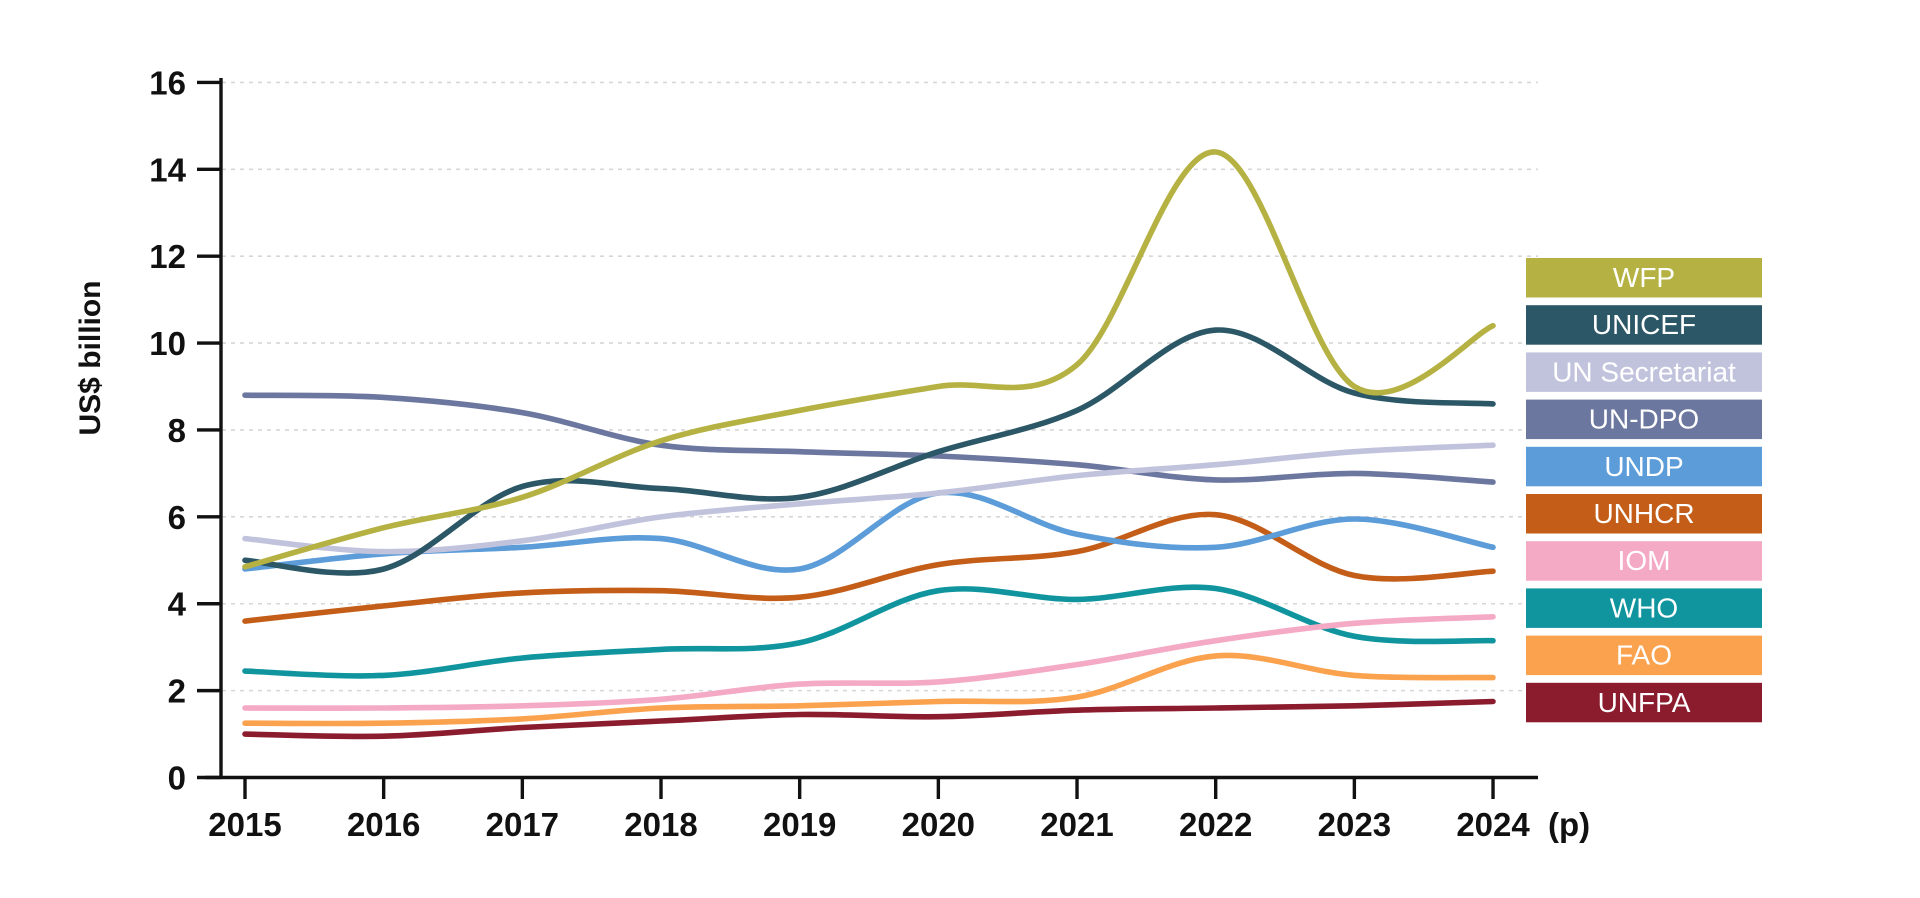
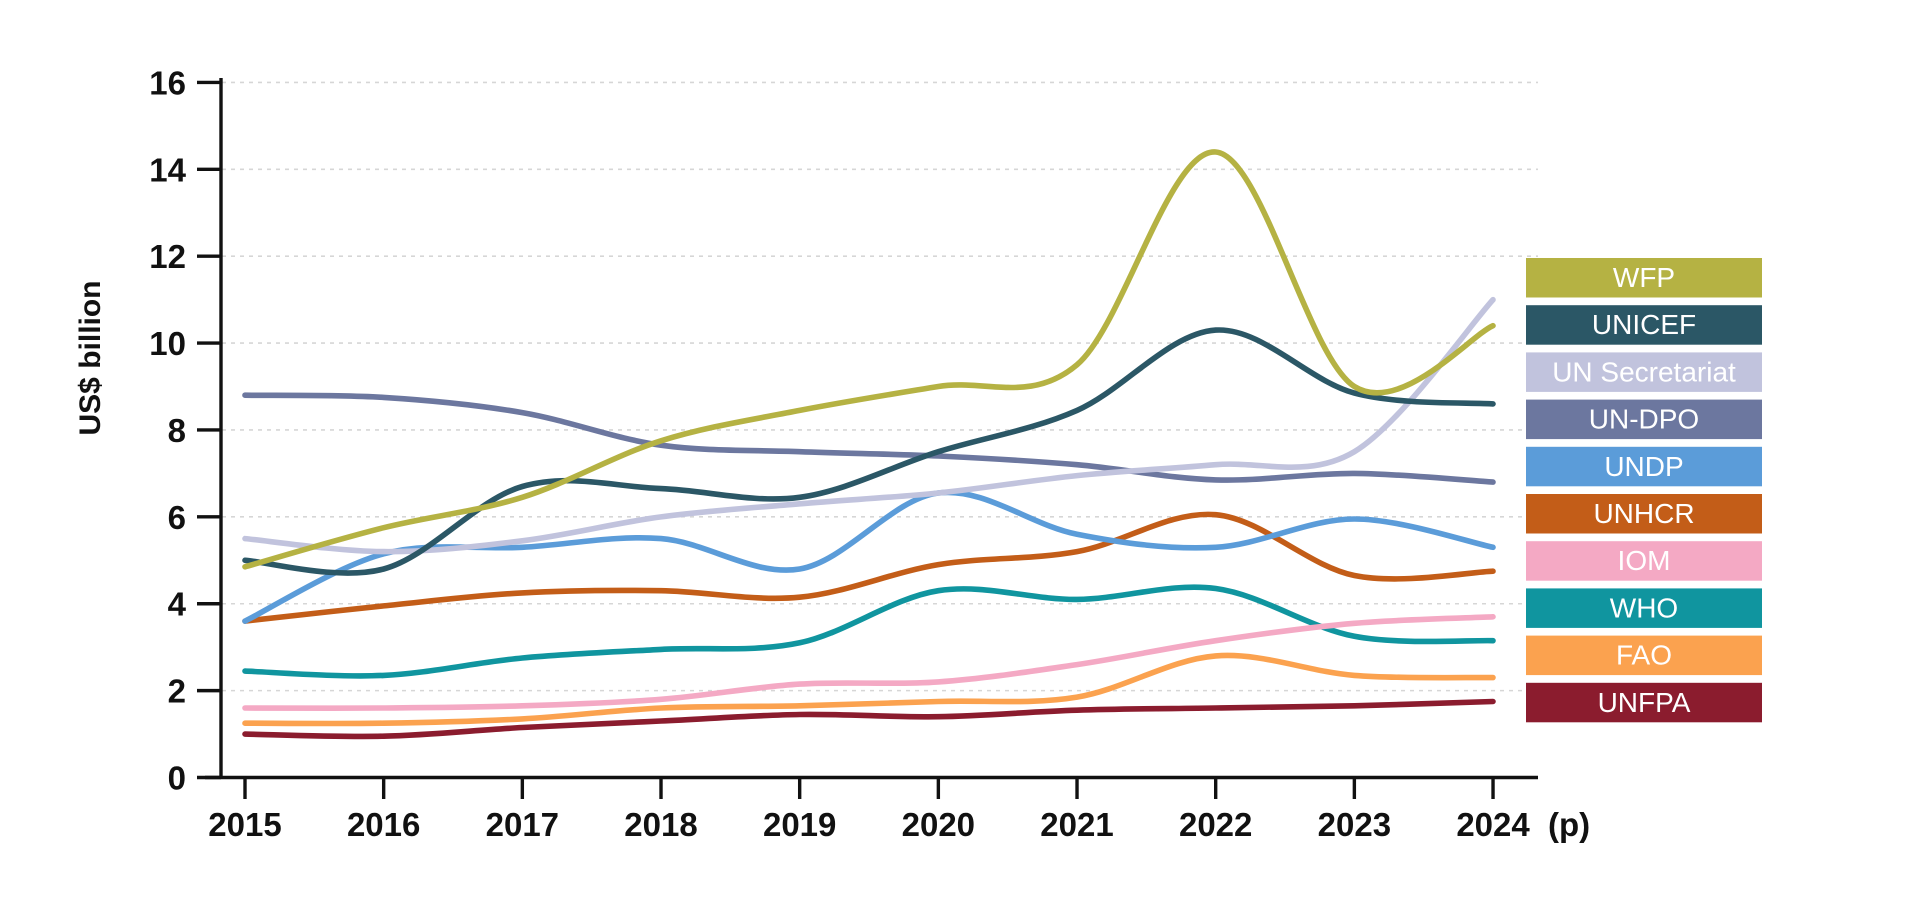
UNDP/2015: 4.8 -> 3.6
UN Secretariat/2024: 7.7 -> 11.0
